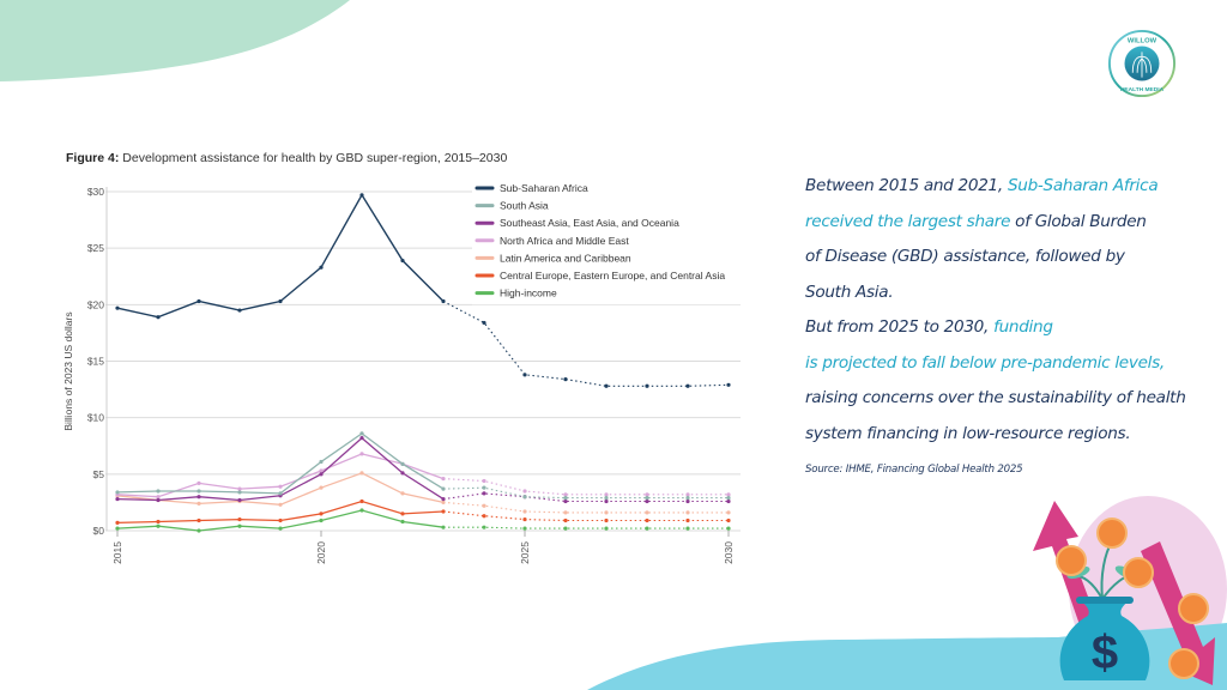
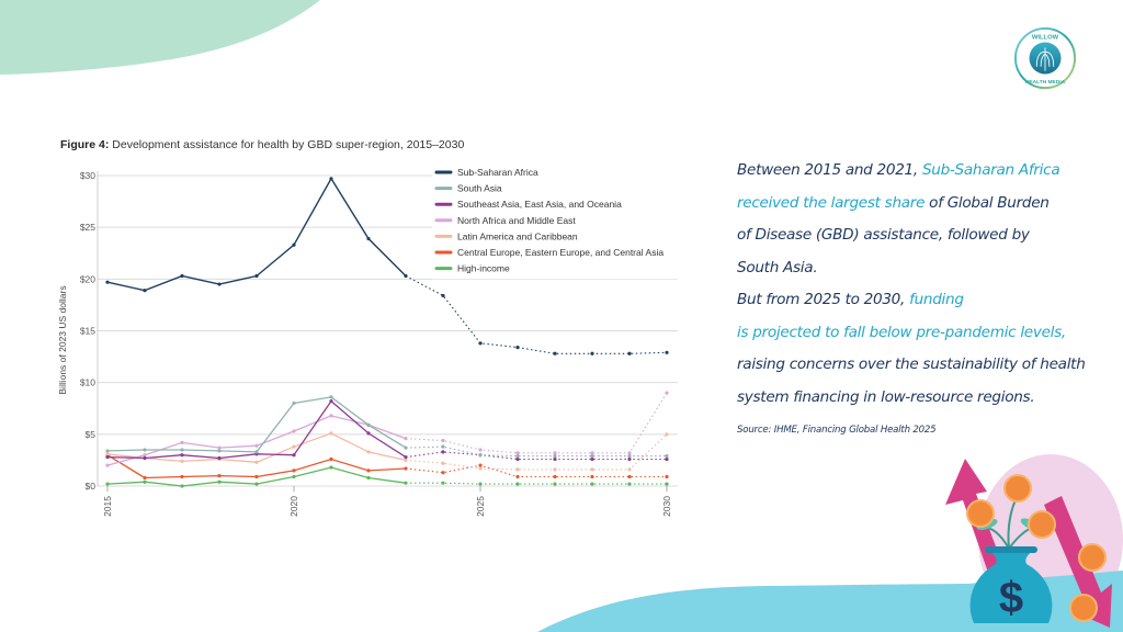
North Africa and Middle East/2015: $3 -> $2
Central Europe, Eastern Europe, and Central Asia/2015: $1 -> $3
South Asia/2020: $6 -> $8
Southeast Asia, East Asia, and Oceania/2020: $5 -> $3
Central Europe, Eastern Europe, and Central Asia/2025: $1 -> $2
North Africa and Middle East/2030: $3 -> $9
Latin America and Caribbean/2030: $2 -> $5
